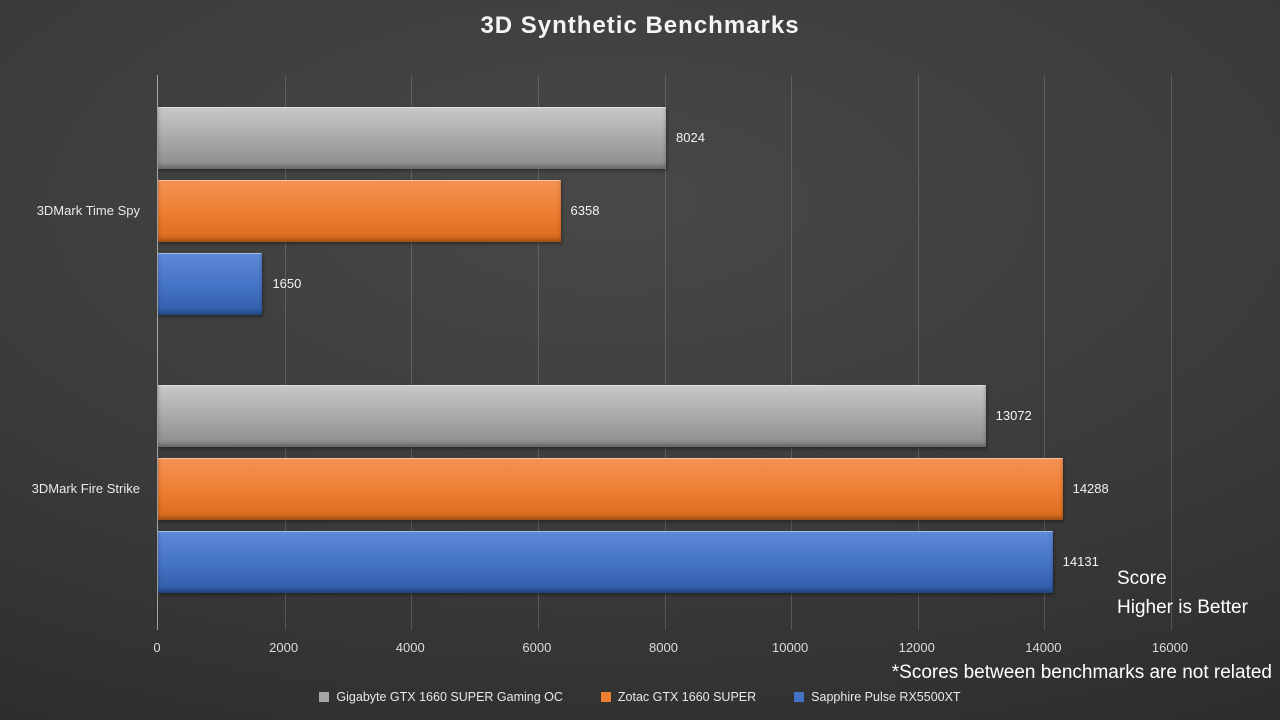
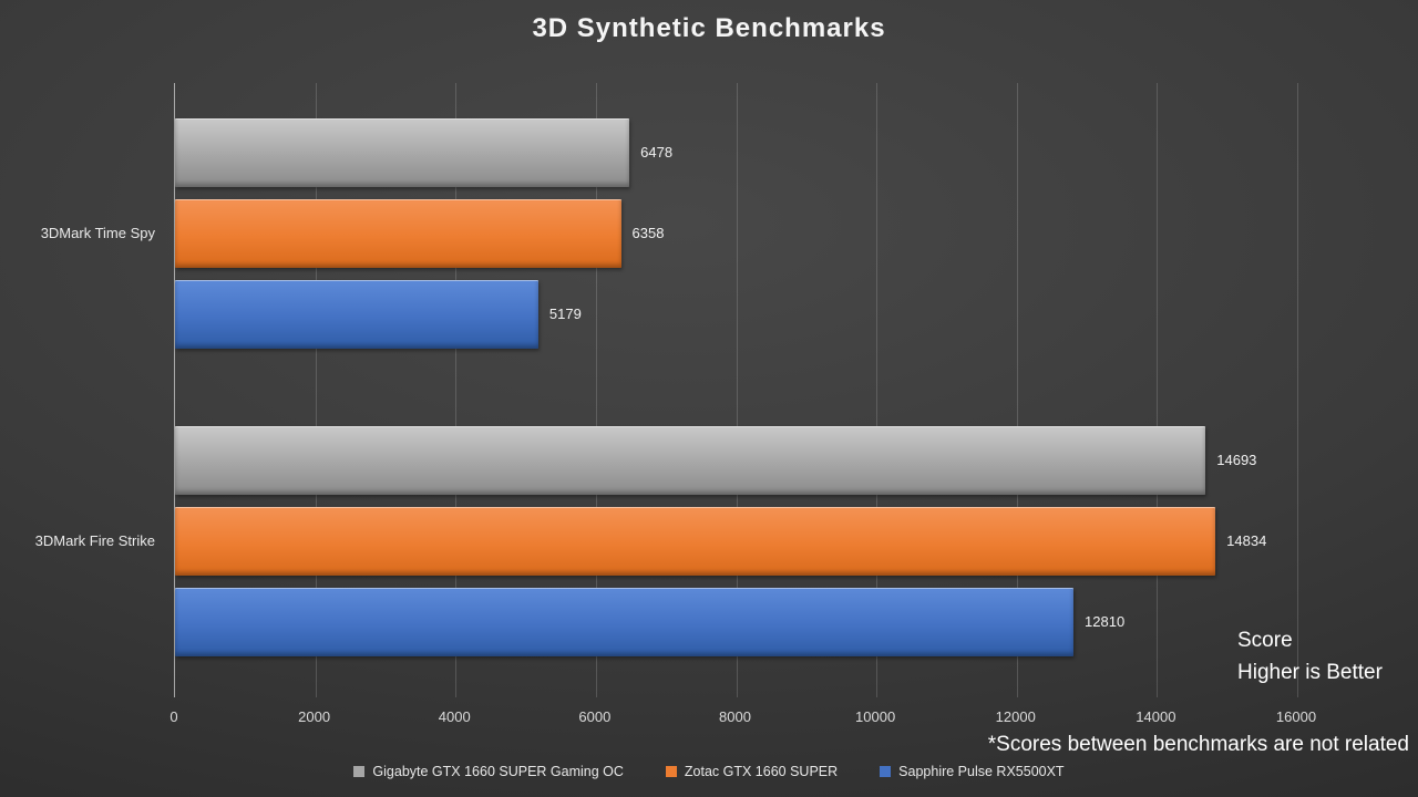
Gigabyte GTX 1660 SUPER Gaming OC/3DMark Time Spy: 8024 -> 6478
Sapphire Pulse RX5500XT/3DMark Time Spy: 1650 -> 5179
Gigabyte GTX 1660 SUPER Gaming OC/3DMark Fire Strike: 13072 -> 14693
Zotac GTX 1660 SUPER/3DMark Fire Strike: 14288 -> 14834
Sapphire Pulse RX5500XT/3DMark Fire Strike: 14131 -> 12810
